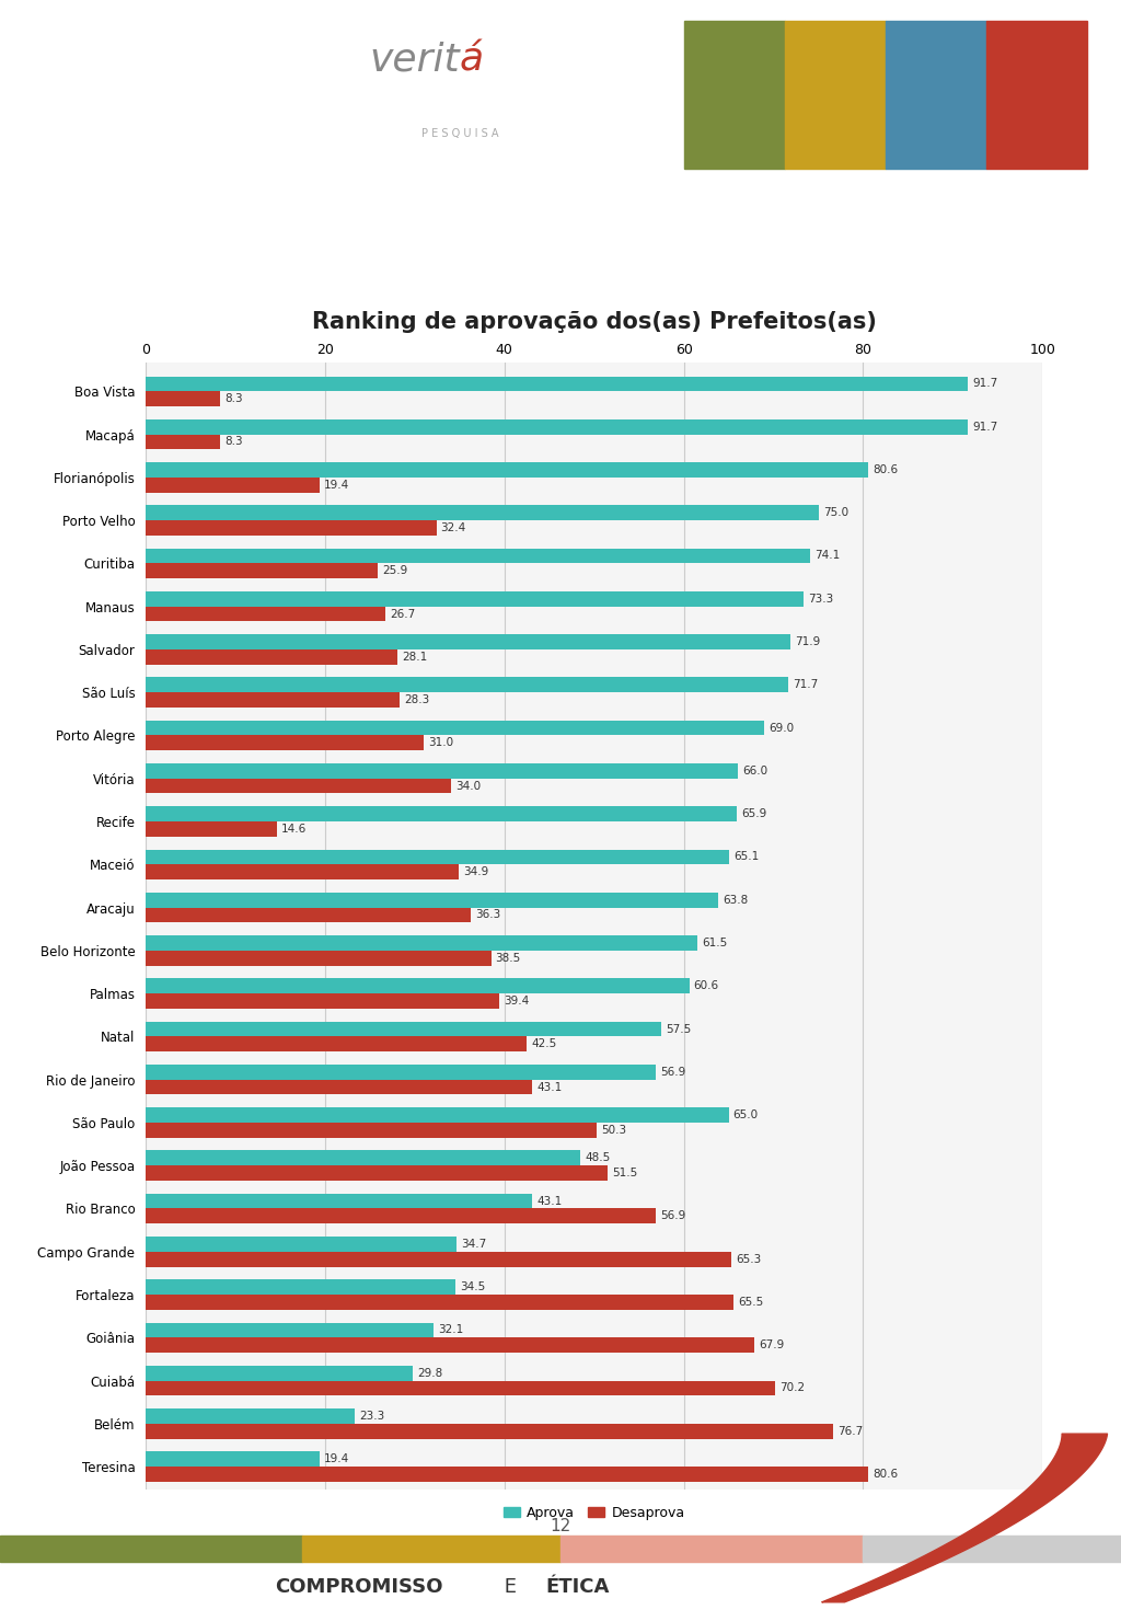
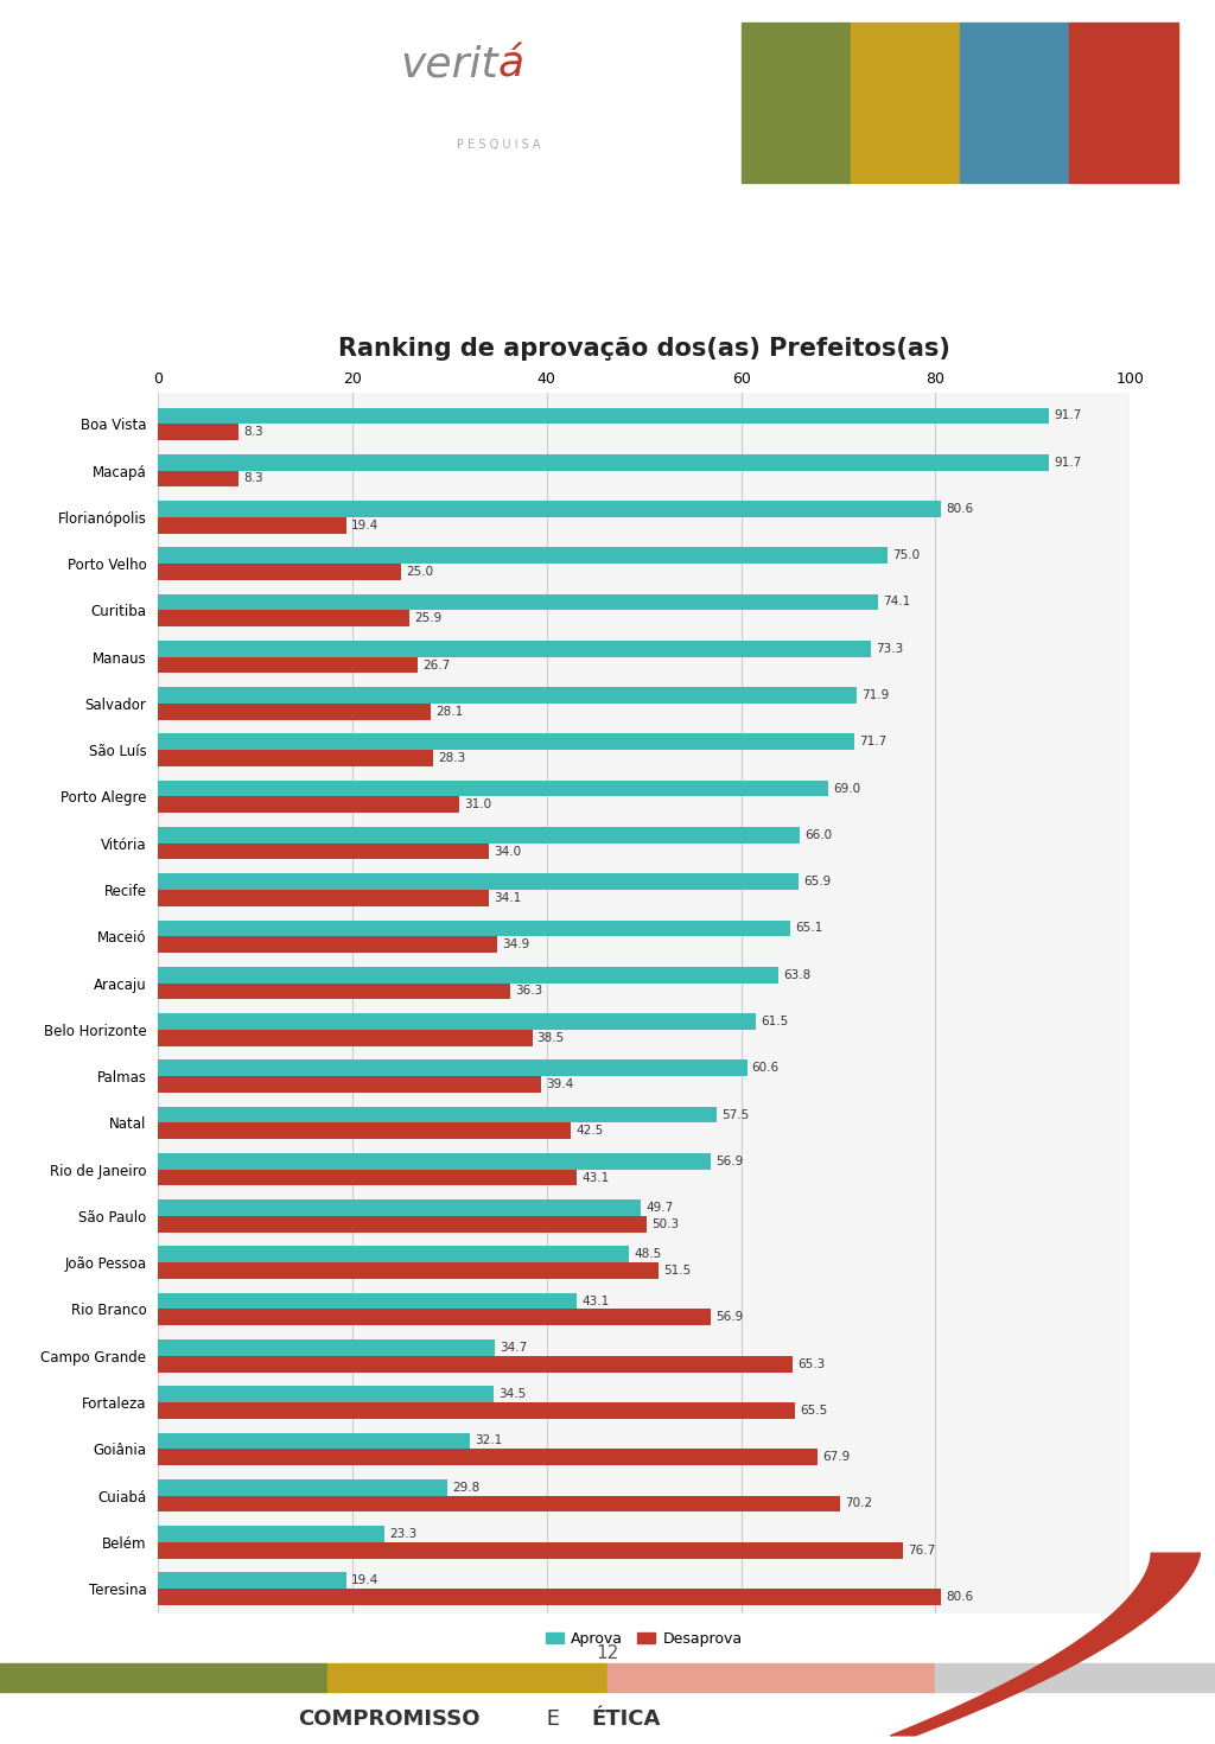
Ranking de aprovação dos(as) Prefeitos(as)/Desaprova/Porto Velho: 32.4 -> 25.0
Ranking de aprovação dos(as) Prefeitos(as)/Desaprova/Recife: 14.6 -> 34.1
Ranking de aprovação dos(as) Prefeitos(as)/Aprova/São Paulo: 65.0 -> 49.7
